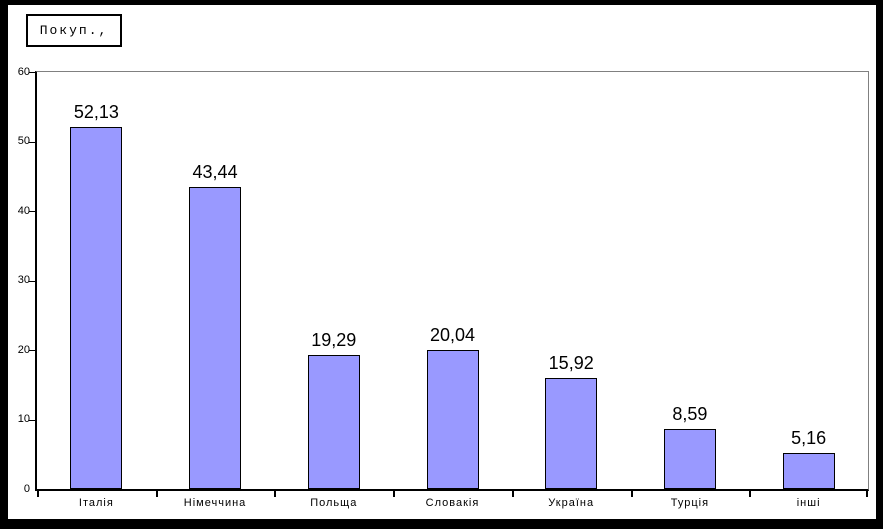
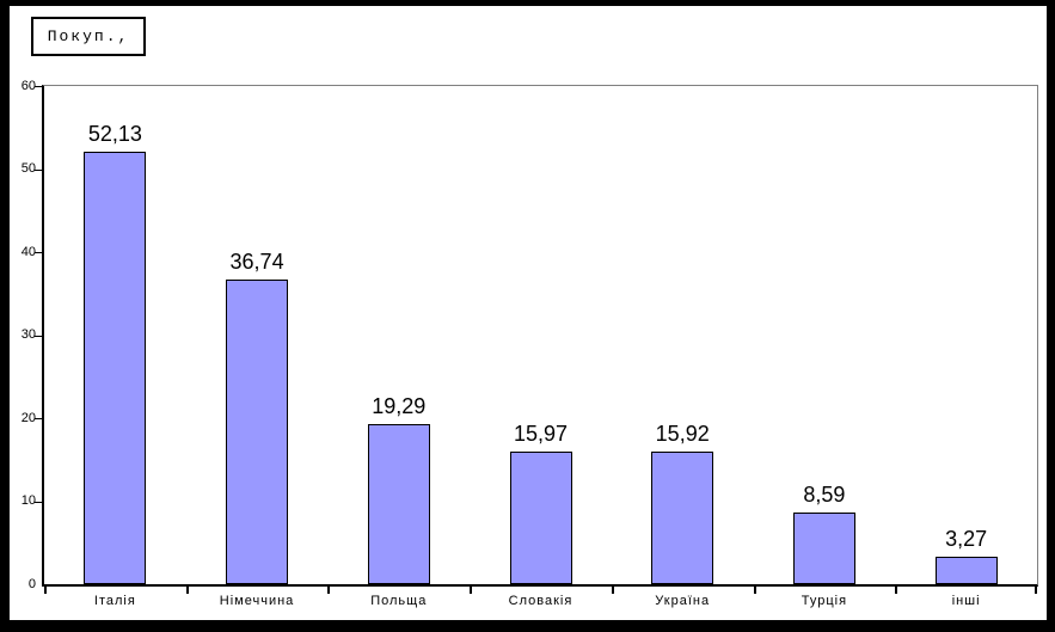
Німеччина: 43,44 -> 36,74
Словакія: 20,04 -> 15,97
інші: 5,16 -> 3,27
